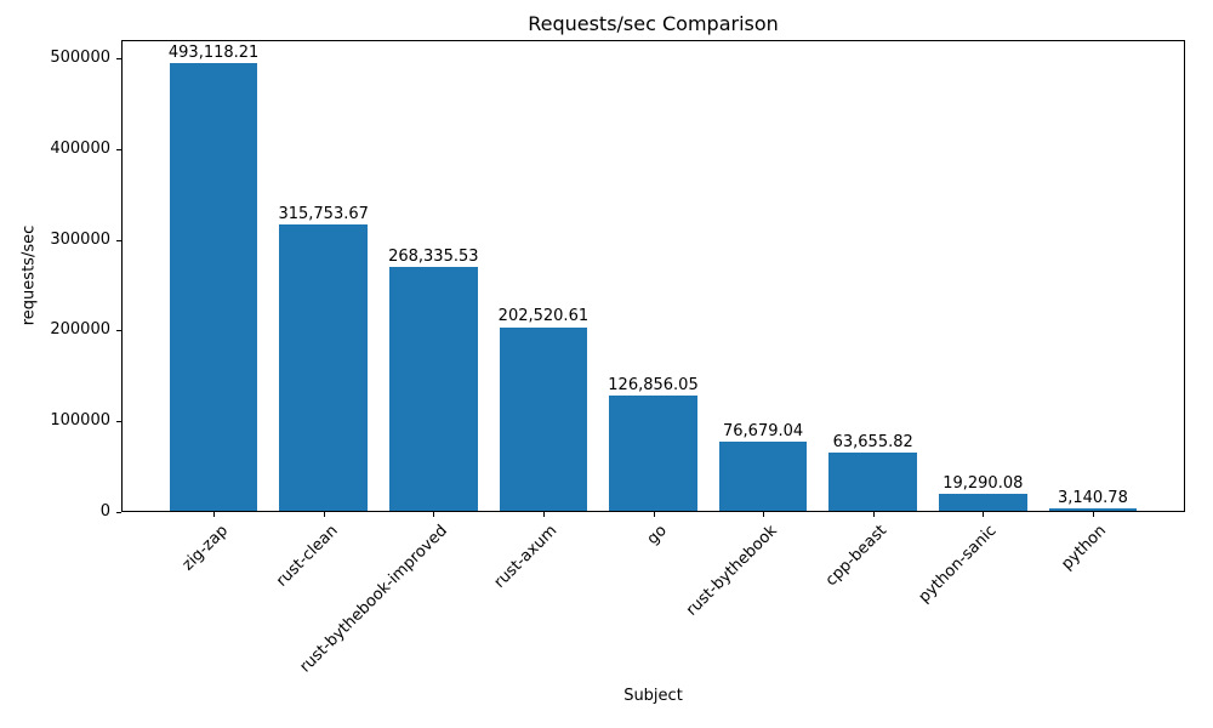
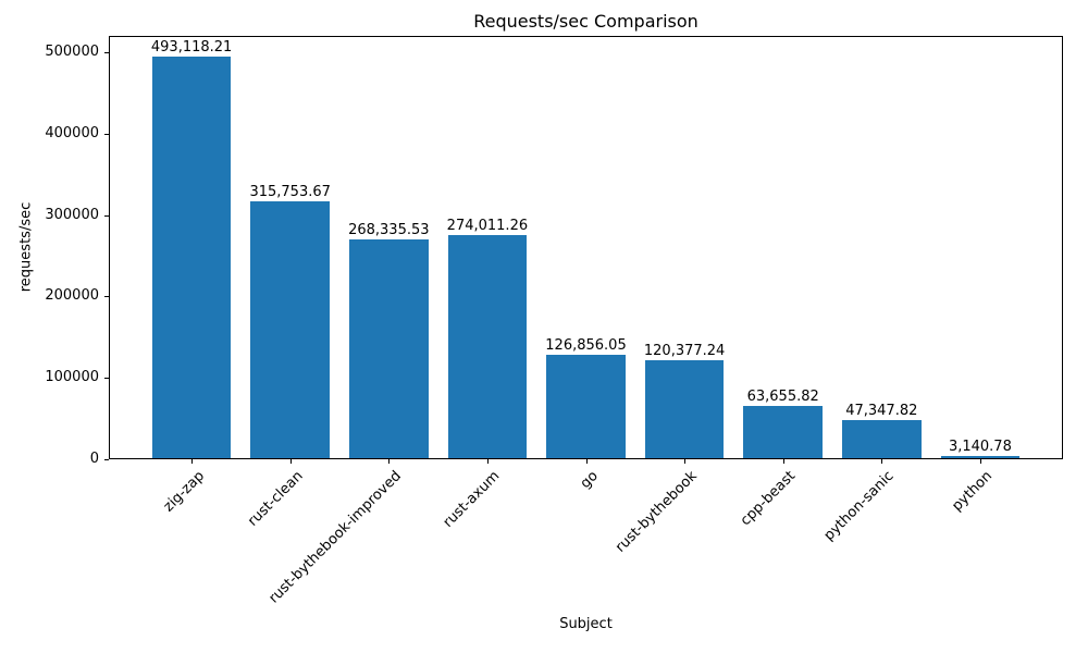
rust-axum: 202,520.61 -> 274,011.26
rust-bythebook: 76,679.04 -> 120,377.24
python-sanic: 19,290.08 -> 47,347.82
